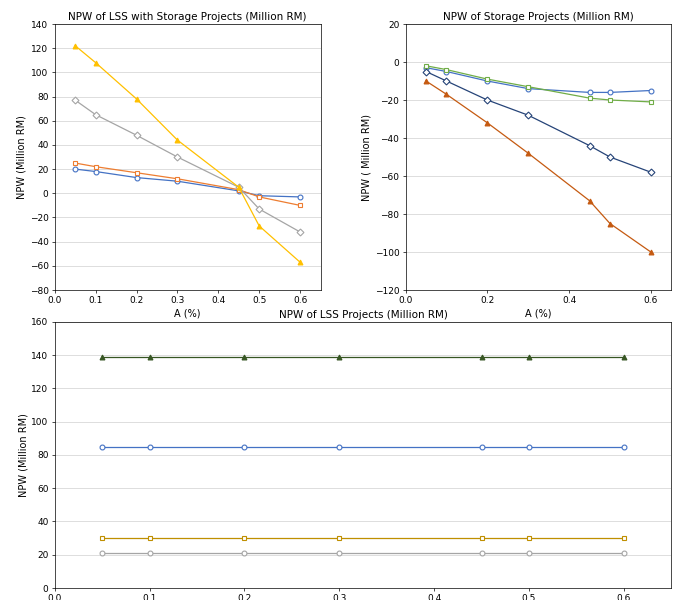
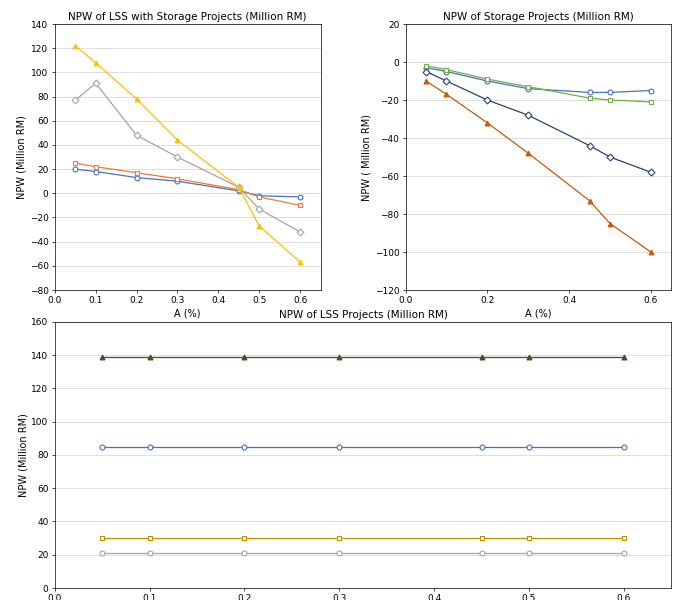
NPW of LSS with Storage Projects (Million RM)/LSS+St 30 MW/0.1: 65 -> 91
